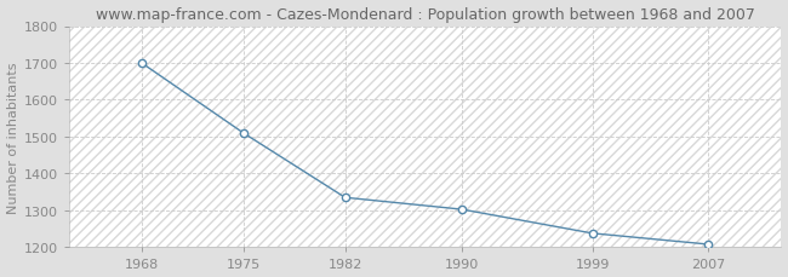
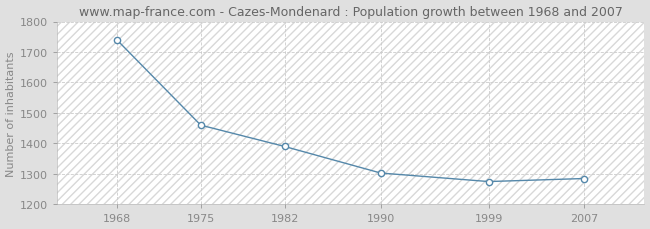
1968: 1700 -> 1740
1975: 1510 -> 1460
1982: 1335 -> 1390
1999: 1238 -> 1275
2007: 1208 -> 1285
